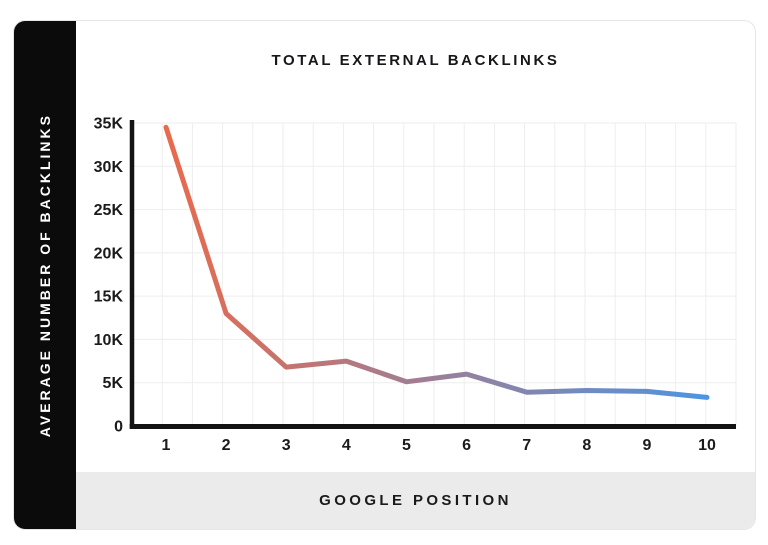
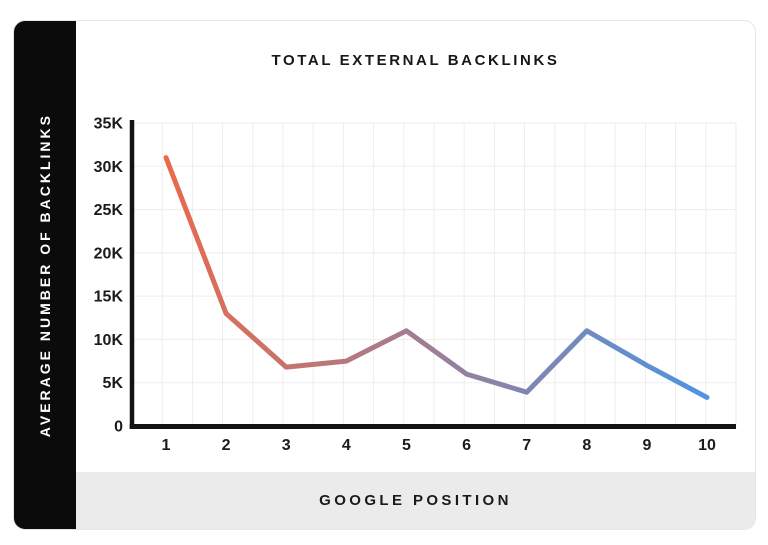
1: 34K -> 31K
5: 5K -> 11K
8: 4K -> 11K
9: 4K -> 7K
